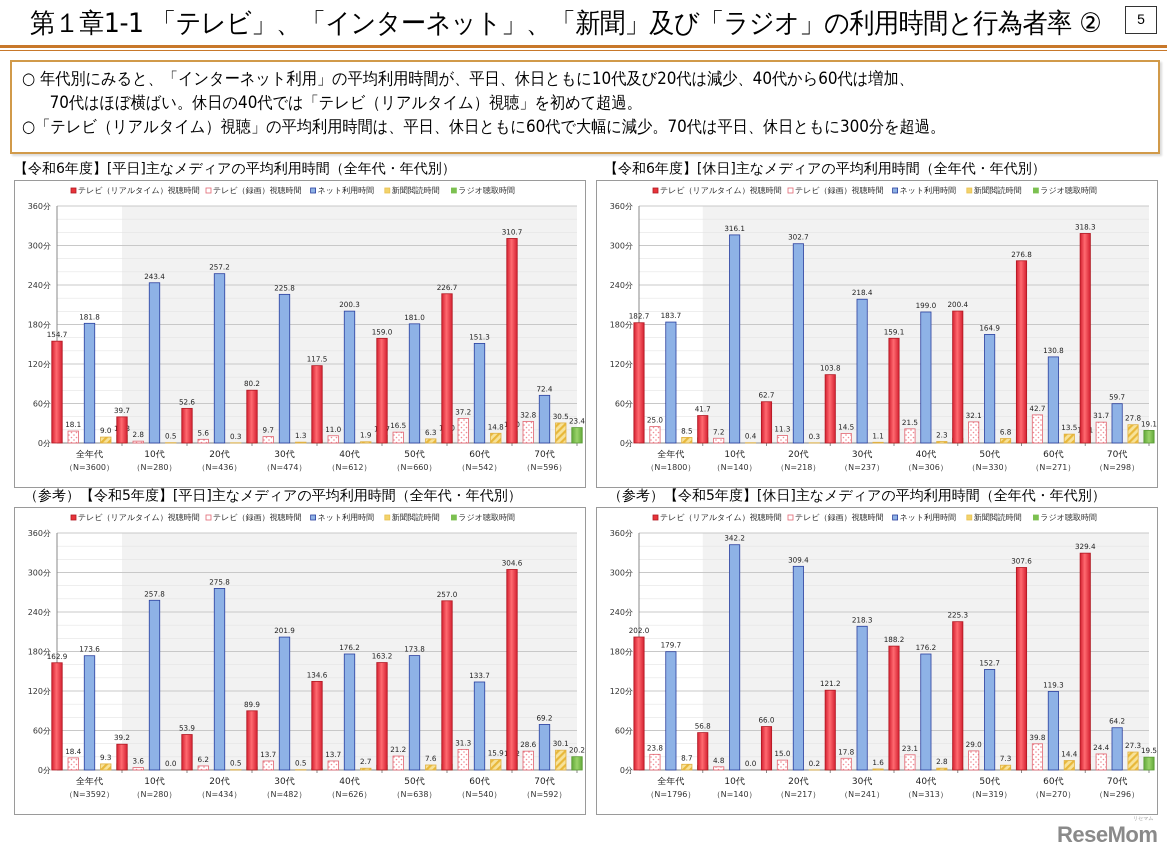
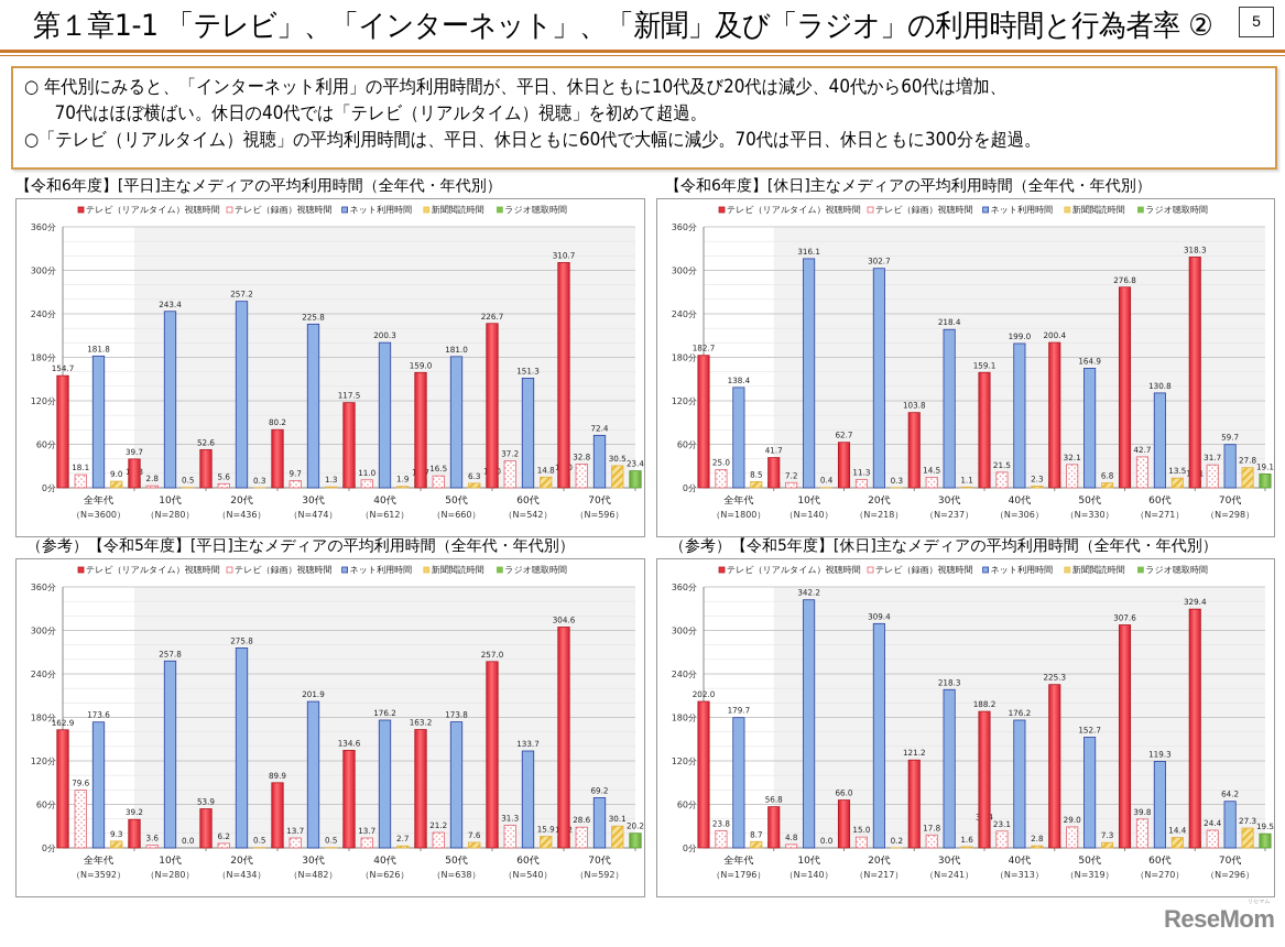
【令和6年度】[休日]主なメディアの平均利用時間（全年代・年代別）/ネット利用時間/全年代: 183.7 -> 138.4
（参考）【令和5年度】[平日]主なメディアの平均利用時間（全年代・年代別）/テレビ（録画）視聴時間/全年代: 18.4 -> 79.6
（参考）【令和5年度】[休日]主なメディアの平均利用時間（全年代・年代別）/ラジオ聴取時間/30代: 2.3 -> 32.4
